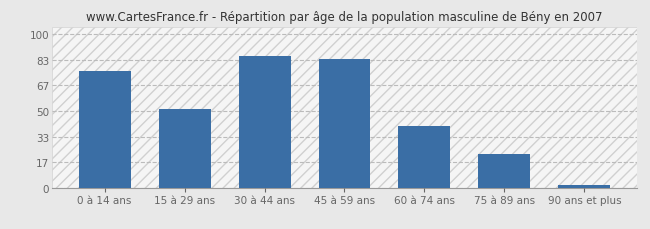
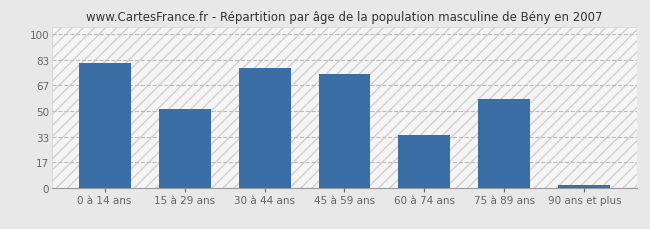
0 à 14 ans: 76 -> 81
30 à 44 ans: 86 -> 78
45 à 59 ans: 84 -> 74
60 à 74 ans: 40 -> 34
75 à 89 ans: 22 -> 58
